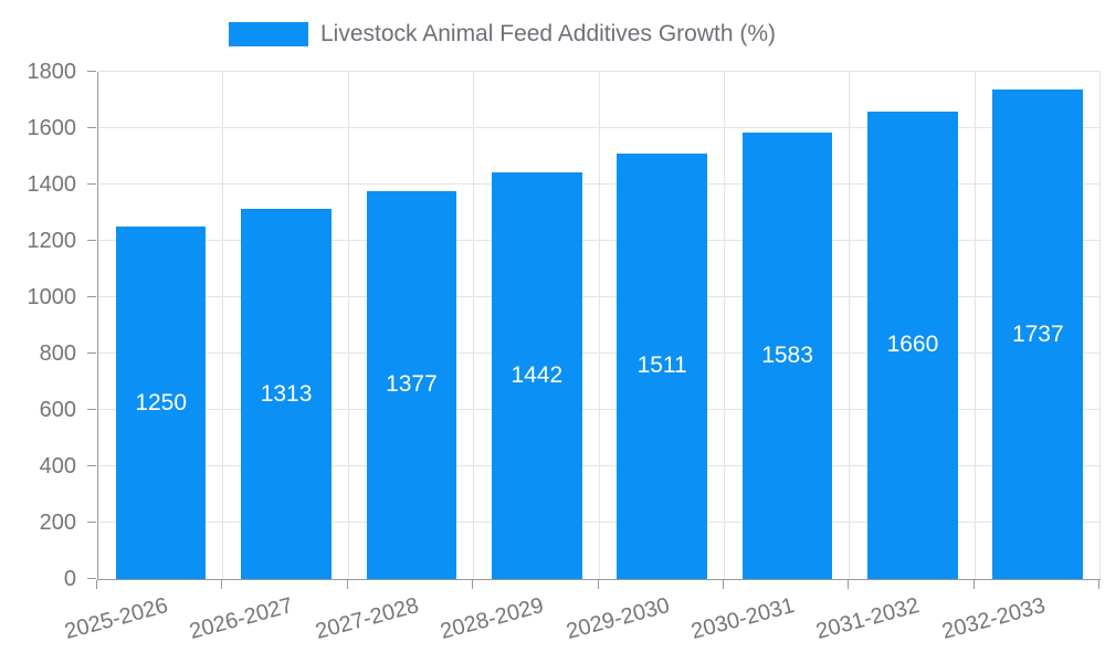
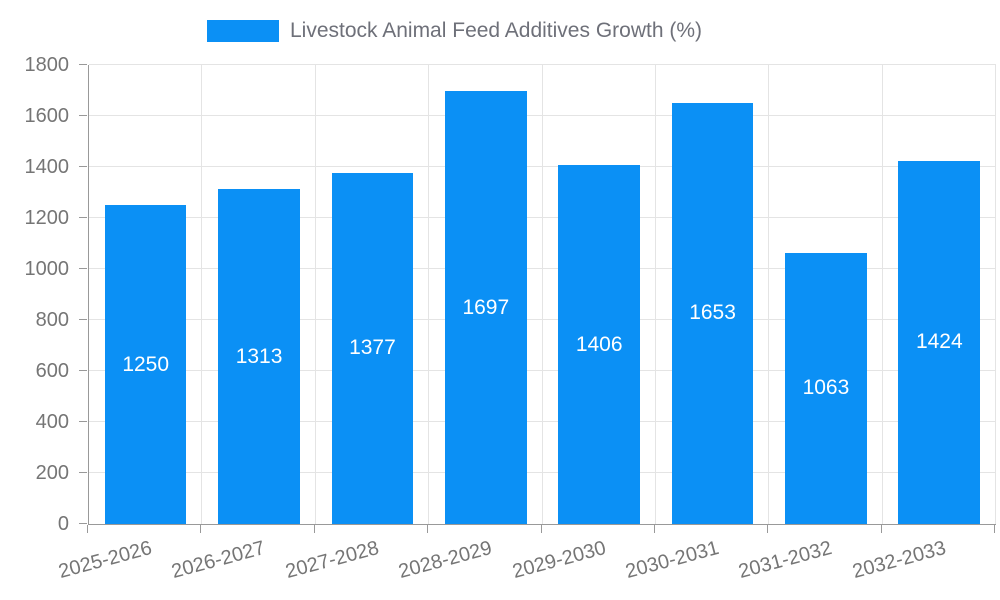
2028-2029: 1442 -> 1697
2029-2030: 1511 -> 1406
2030-2031: 1583 -> 1653
2031-2032: 1660 -> 1063
2032-2033: 1737 -> 1424
